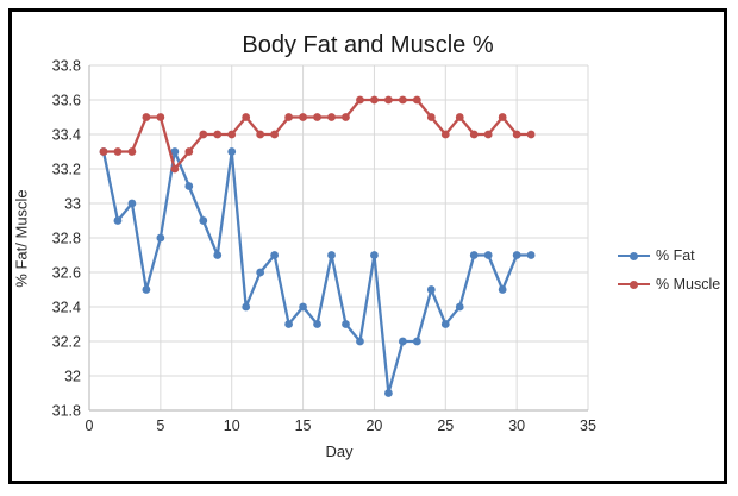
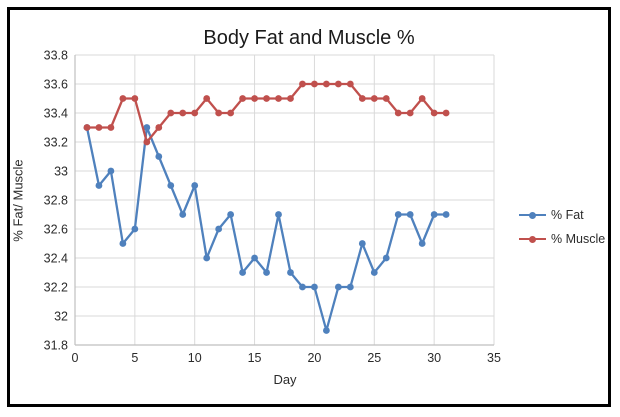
% Fat/5: 32.8 -> 32.6
% Fat/10: 33.3 -> 32.9
% Fat/20: 32.7 -> 32.2
% Muscle/25: 33.4 -> 33.5
